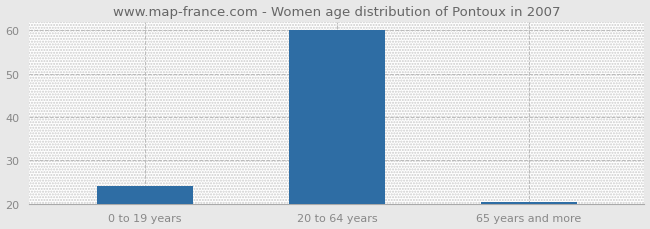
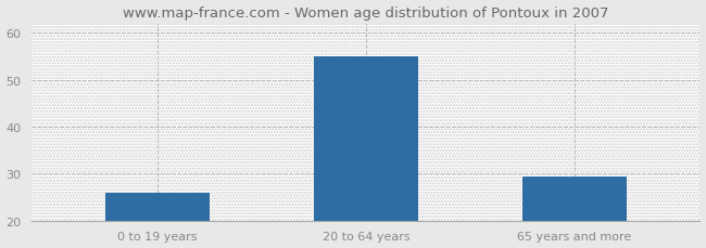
0 to 19 years: 24.0 -> 26.0
20 to 64 years: 60.0 -> 55.0
65 years and more: 20.5 -> 29.5
